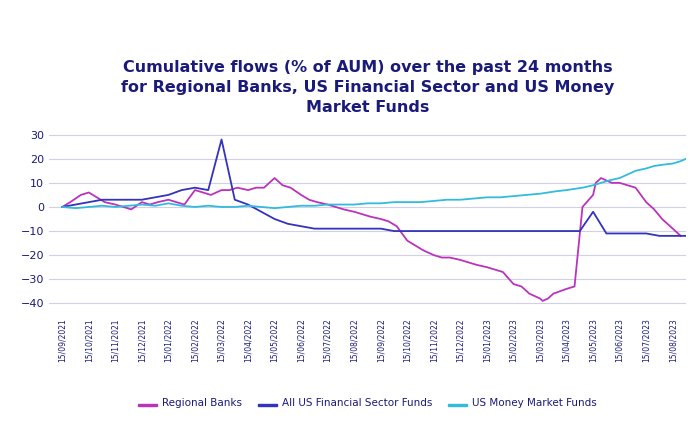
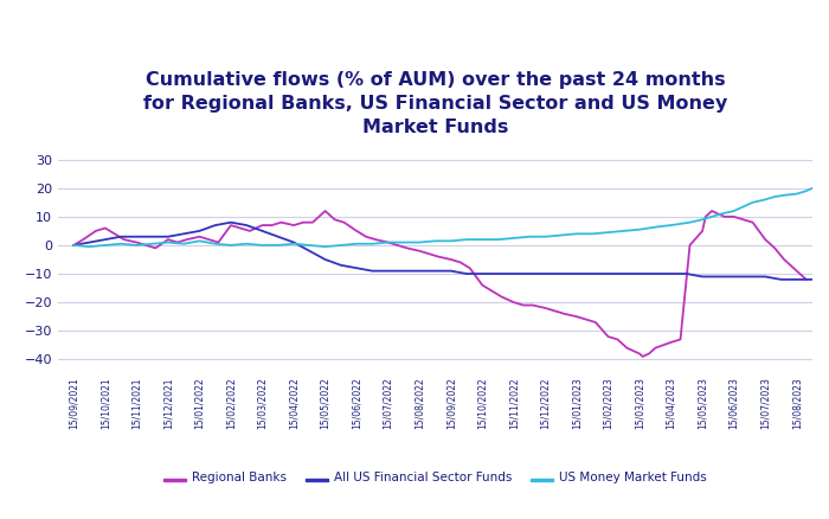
All US Financial Sector Funds/15/03/2022: 28 -> 5
All US Financial Sector Funds/15/05/2023: -2 -> -11
